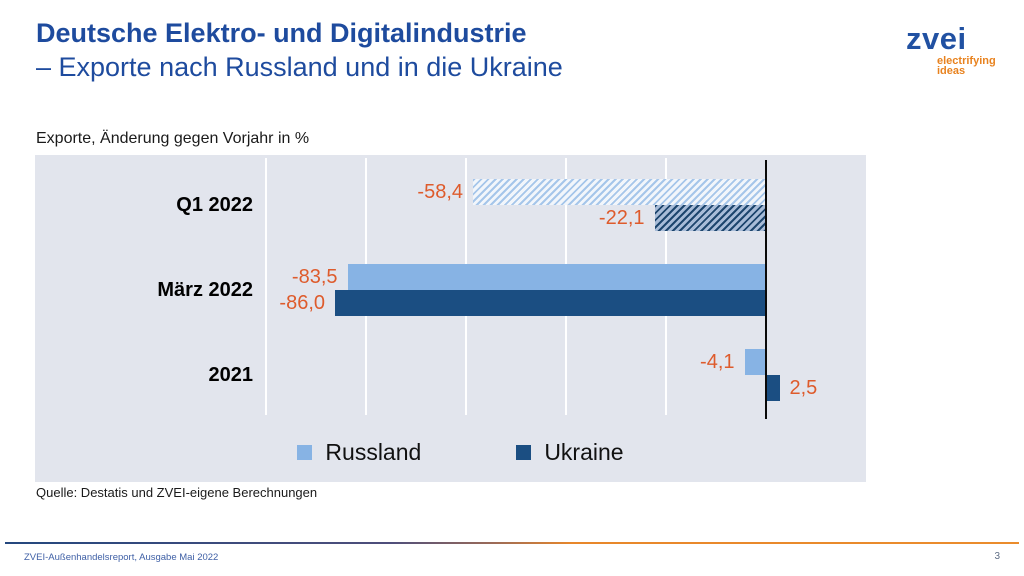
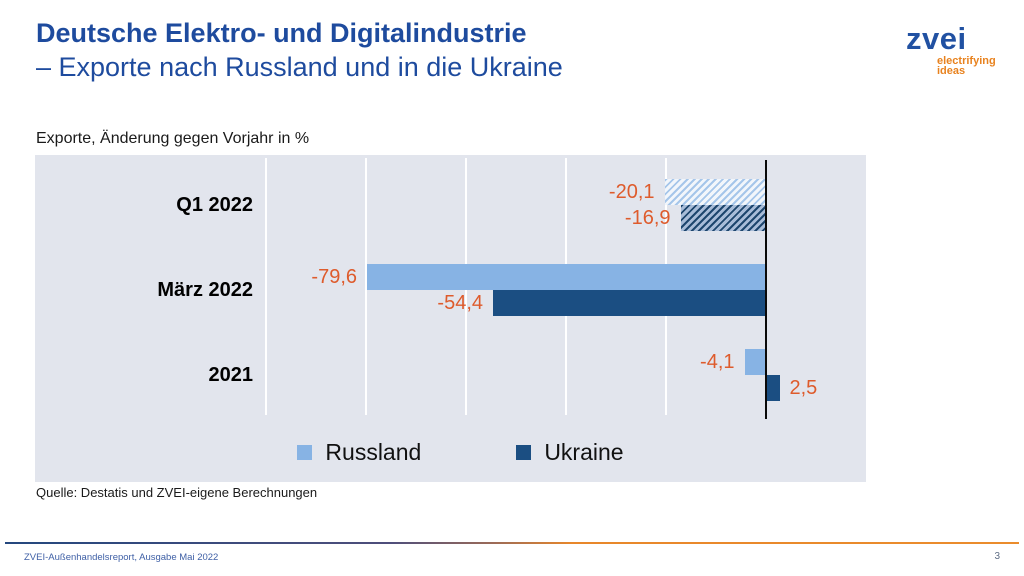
Russland/Q1 2022: -58,4 -> -20,1
Ukraine/Q1 2022: -22,1 -> -16,9
Russland/März 2022: -83,5 -> -79,6
Ukraine/März 2022: -86,0 -> -54,4
